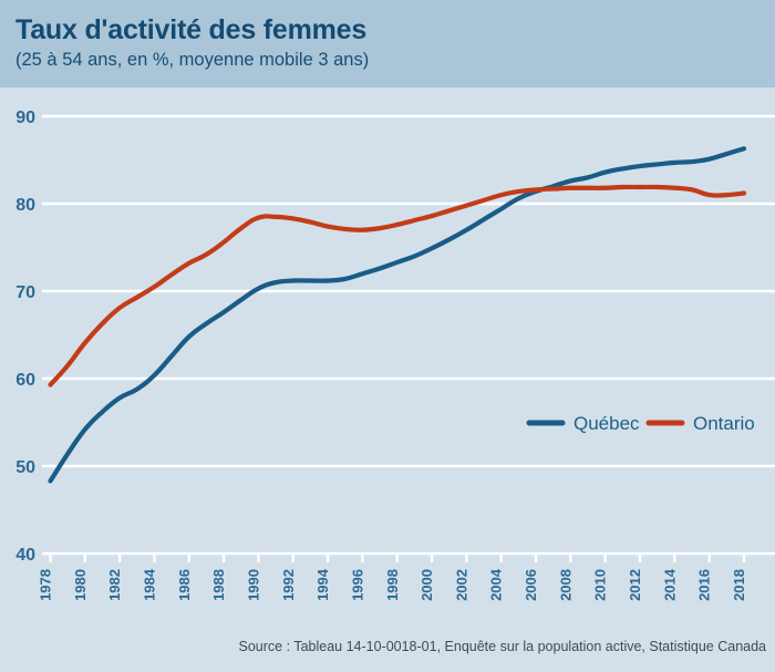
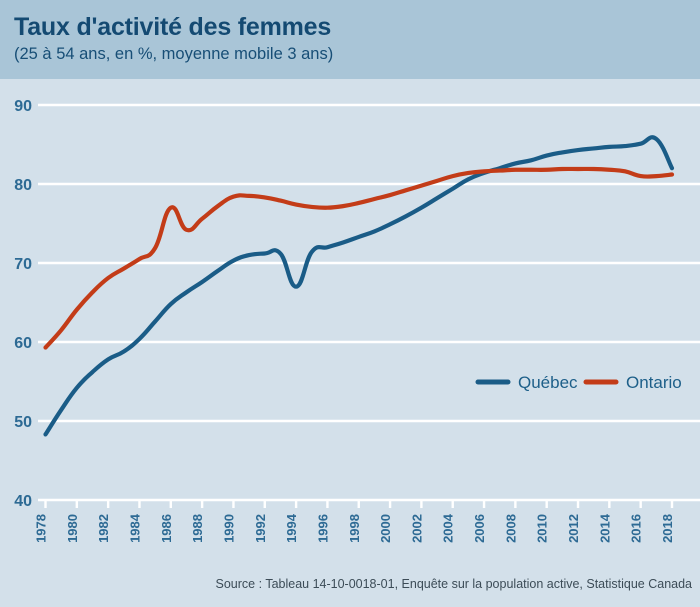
Ontario/1986: 73 -> 77
Québec/1994: 71 -> 67
Québec/2018: 86 -> 82
